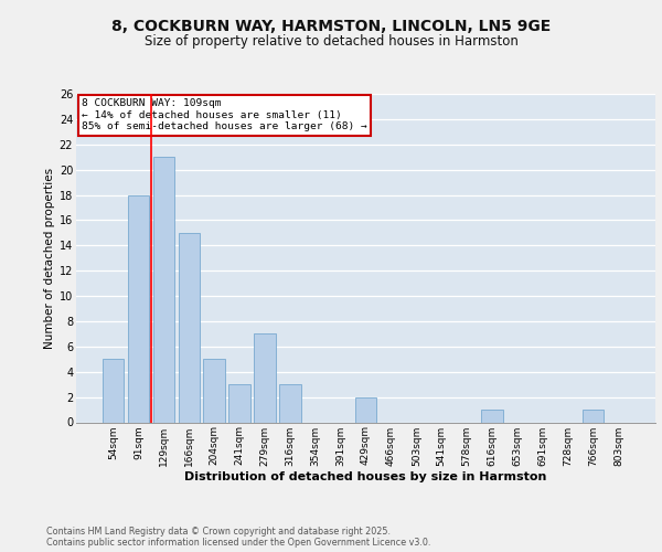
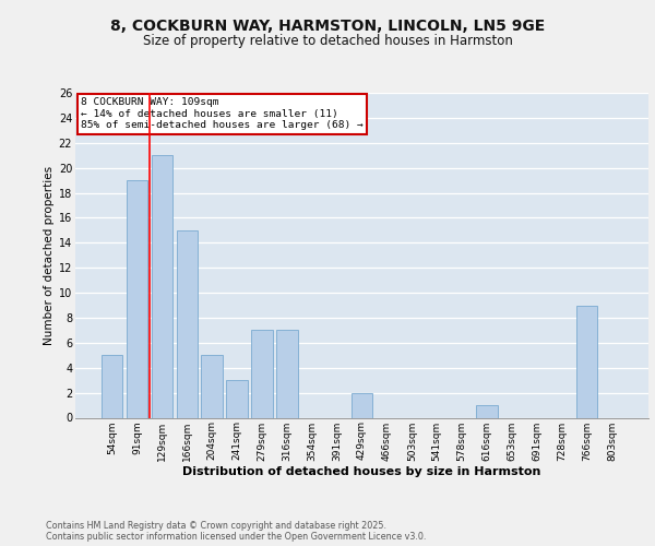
91sqm: 18 -> 19
316sqm: 3 -> 7
766sqm: 1 -> 9
